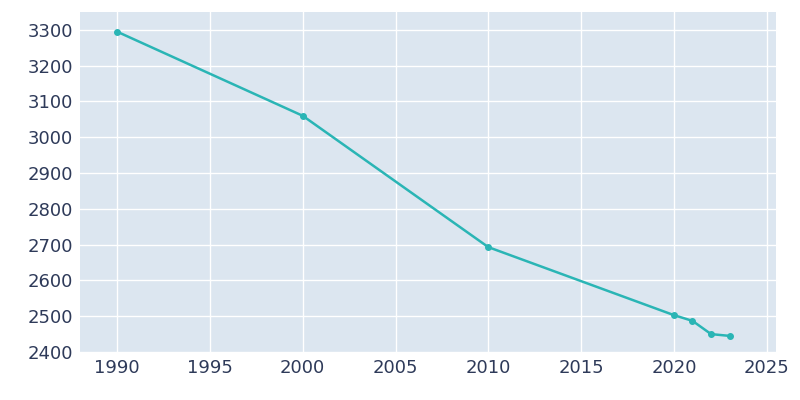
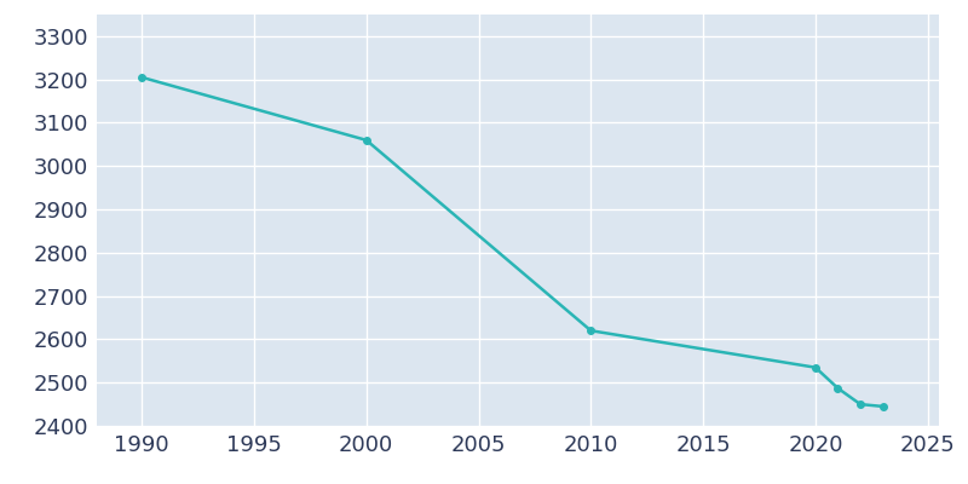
1990: 3295 -> 3205
2010: 2693 -> 2620
2020: 2503 -> 2535
